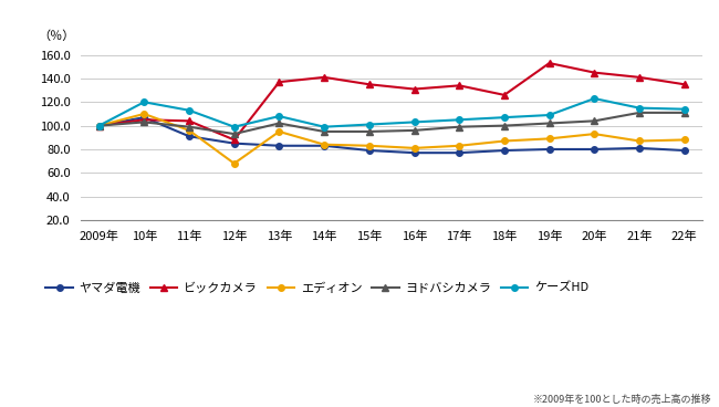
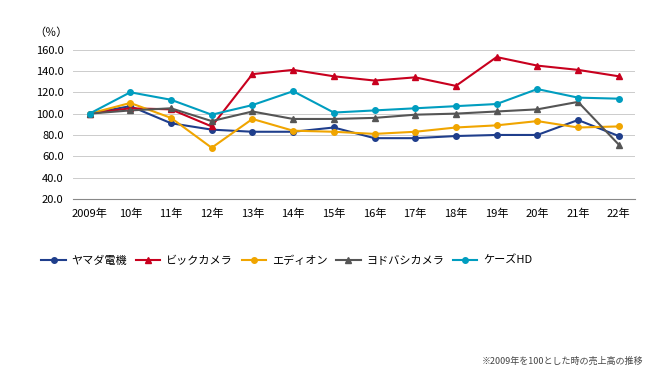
ヨドバシカメラ/11年: 99 -> 105
ケーズHD/14年: 99 -> 121
ヤマダ電機/15年: 79 -> 87
ヤマダ電機/21年: 81 -> 94
ヨドバシカメラ/22年: 111 -> 71
